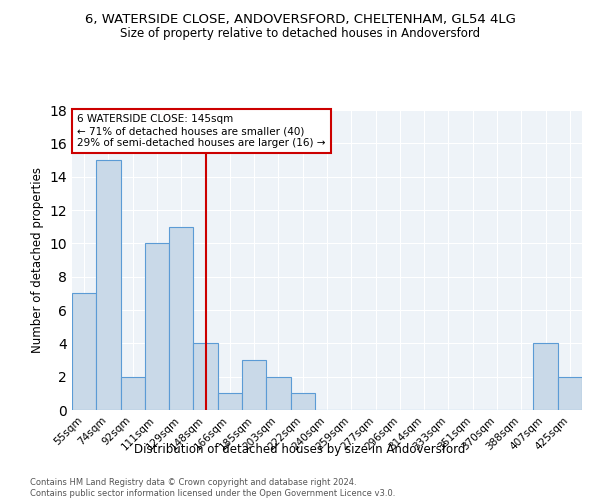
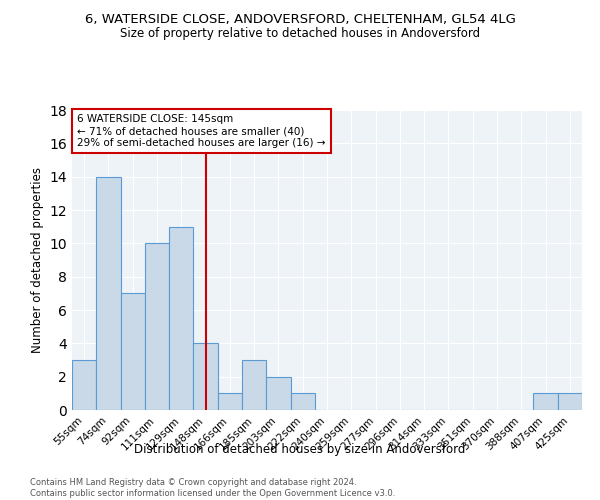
55sqm: 7 -> 3
74sqm: 15 -> 14
92sqm: 2 -> 7
407sqm: 4 -> 1
425sqm: 2 -> 1
